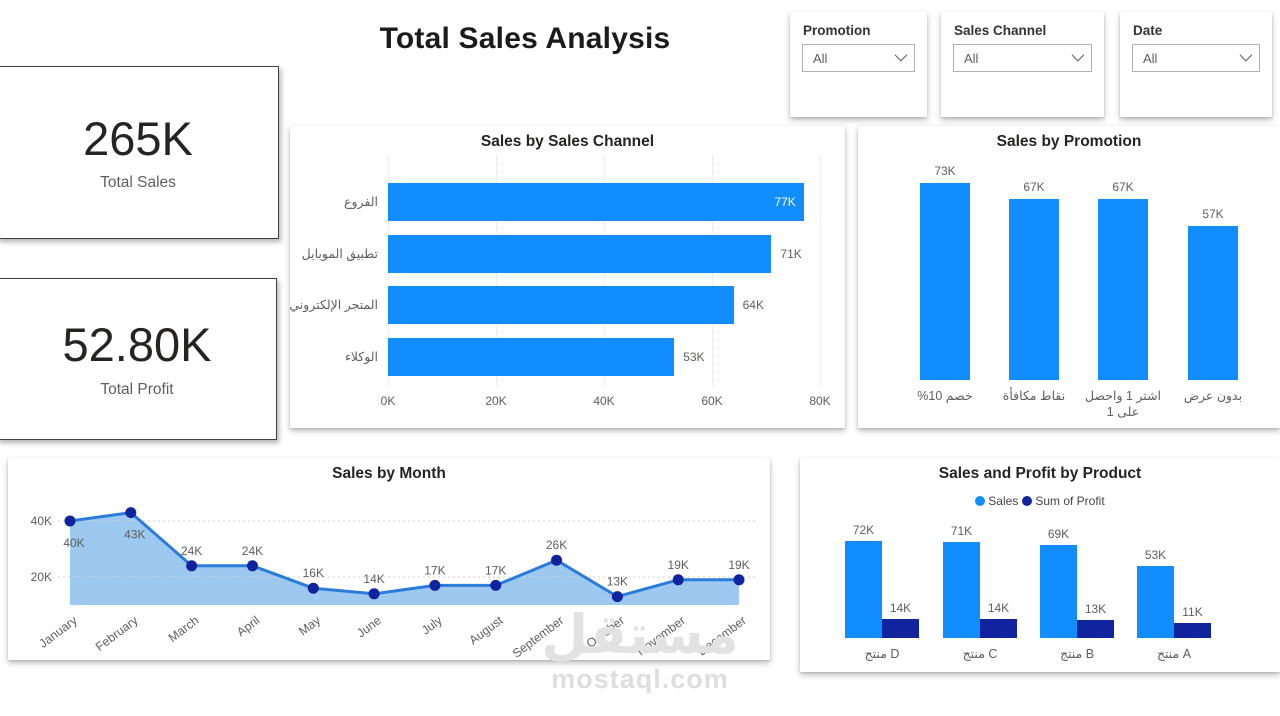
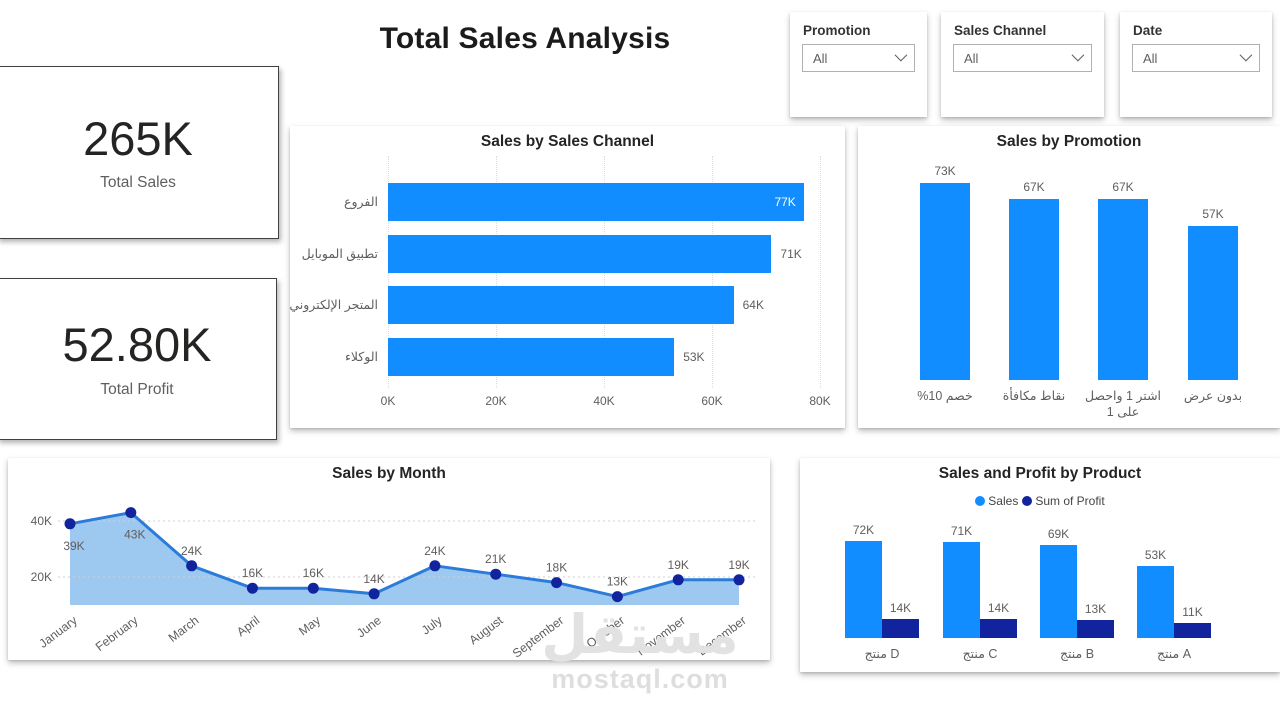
Sales by Month/January: 40K -> 39K
Sales by Month/April: 24K -> 16K
Sales by Month/July: 17K -> 24K
Sales by Month/August: 17K -> 21K
Sales by Month/September: 26K -> 18K
